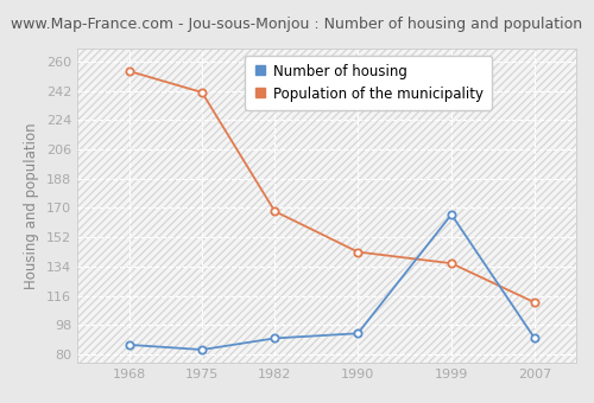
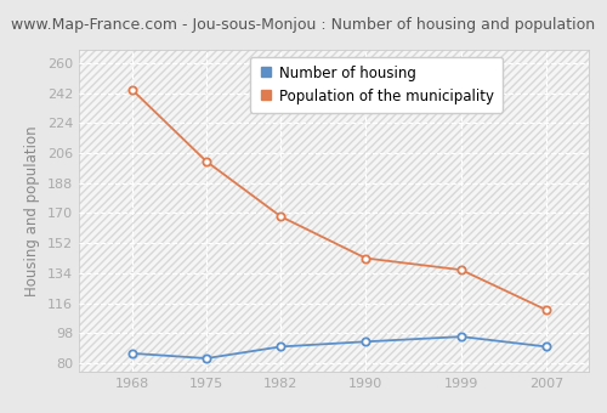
Population of the municipality/1968: 254 -> 244
Population of the municipality/1975: 241 -> 201
Number of housing/1999: 166 -> 96
